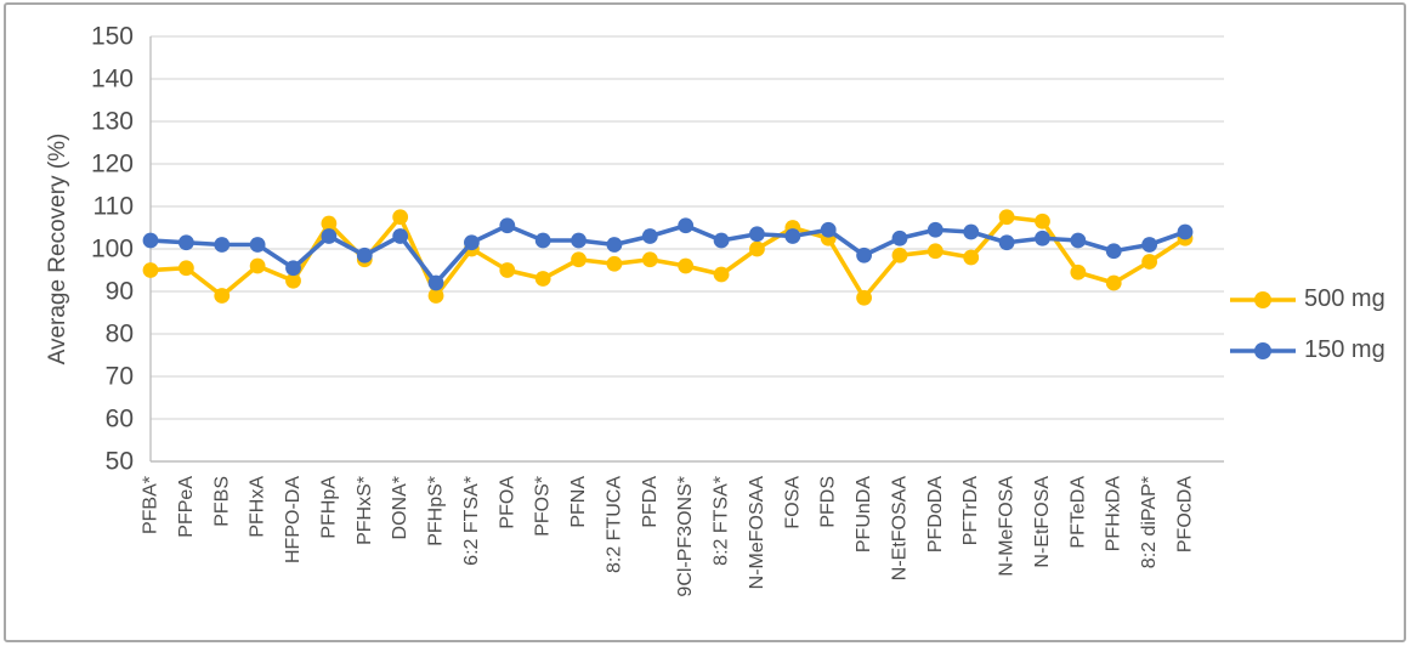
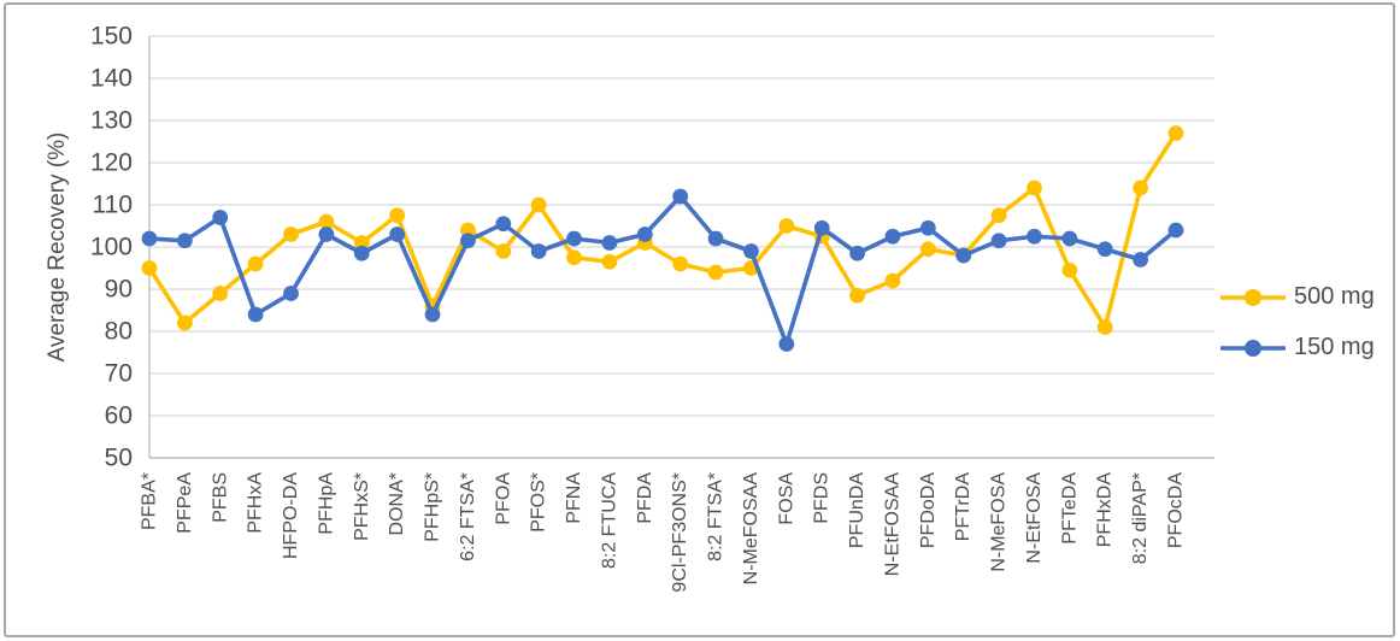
500 mg/PFPeA: 96 -> 82
150 mg/PFBS: 101 -> 107
150 mg/PFHxA: 101 -> 84
500 mg/HFPO-DA: 92 -> 103
150 mg/HFPO-DA: 96 -> 89
500 mg/PFHxS*: 98 -> 101
500 mg/PFHpS*: 89 -> 86
150 mg/PFHpS*: 92 -> 84
500 mg/6:2 FTSA*: 100 -> 104
500 mg/PFOA: 95 -> 99
500 mg/PFOS*: 93 -> 110
150 mg/PFOS*: 102 -> 99
500 mg/PFDA: 98 -> 101
150 mg/9Cl-PF3ONS*: 106 -> 112
500 mg/N-MeFOSAA: 100 -> 95
150 mg/N-MeFOSAA: 104 -> 99
150 mg/FOSA: 103 -> 77
500 mg/N-EtFOSAA: 98 -> 92
150 mg/PFTrDA: 104 -> 98
500 mg/N-EtFOSA: 106 -> 114
500 mg/PFHxDA: 92 -> 81
500 mg/8:2 diPAP*: 97 -> 114
150 mg/8:2 diPAP*: 101 -> 97
500 mg/PFOcDA: 102 -> 127
